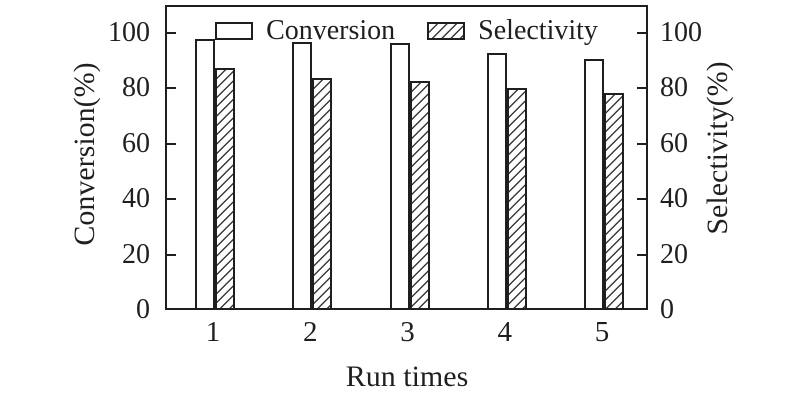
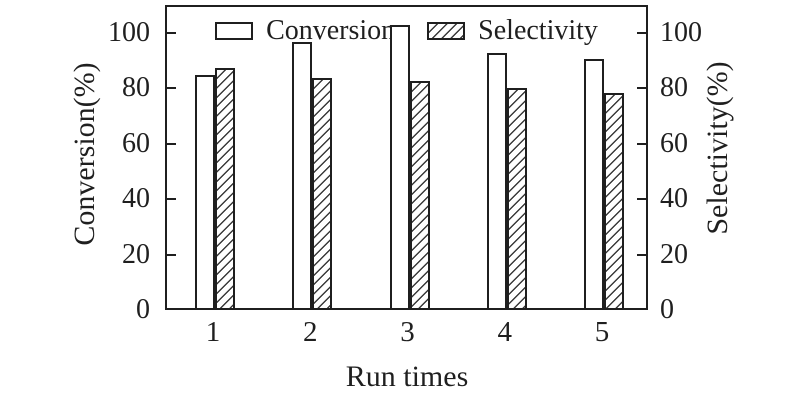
Conversion/1: 97 -> 84
Conversion/3: 96 -> 102
